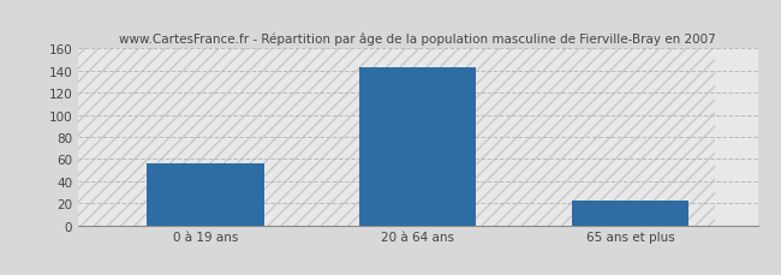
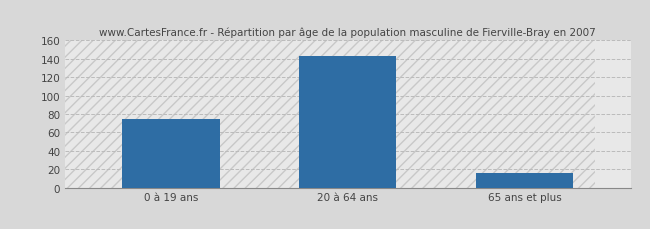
0 à 19 ans: 56 -> 75
65 ans et plus: 22 -> 16
